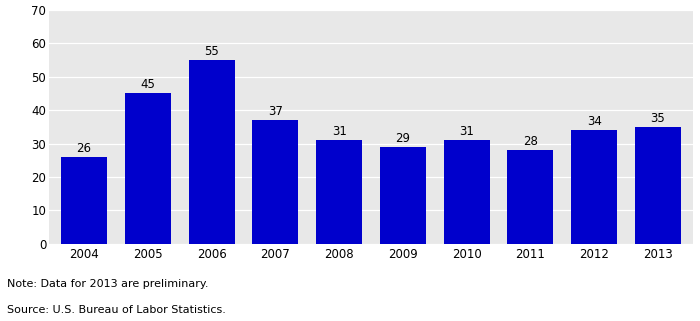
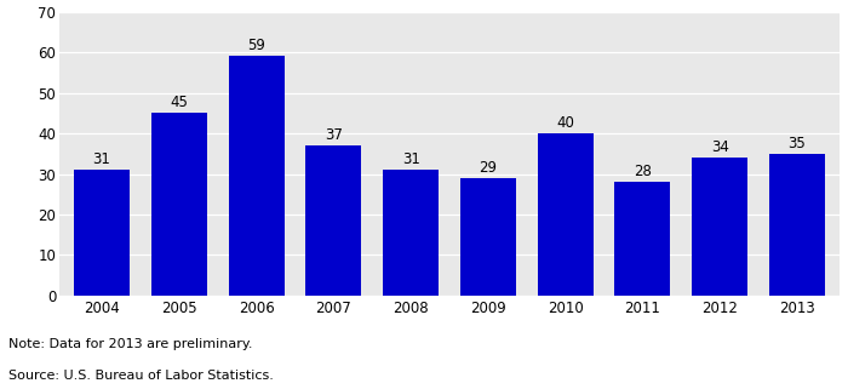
2004: 26 -> 31
2006: 55 -> 59
2010: 31 -> 40
